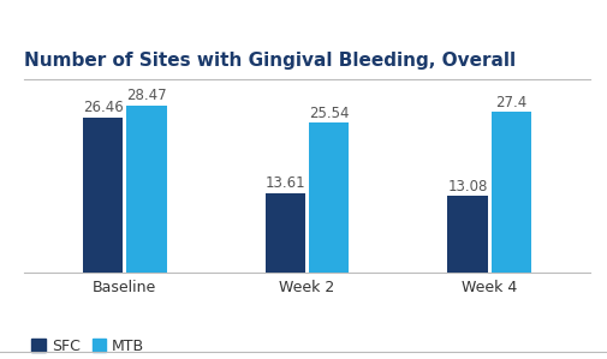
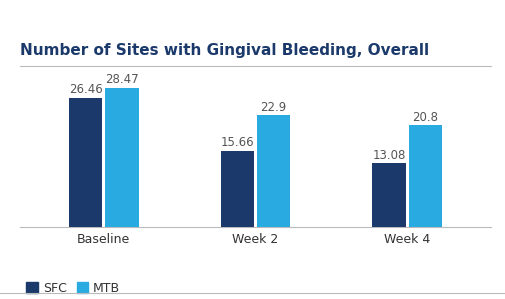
SFC/Week 2: 13.61 -> 15.66
MTB/Week 2: 25.54 -> 22.9
MTB/Week 4: 27.4 -> 20.8
